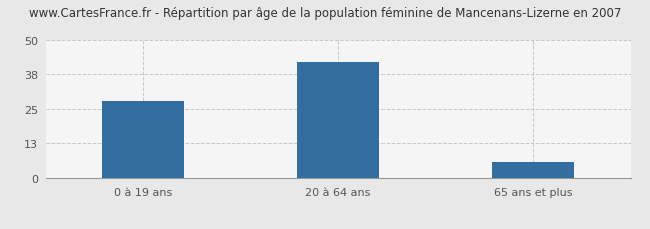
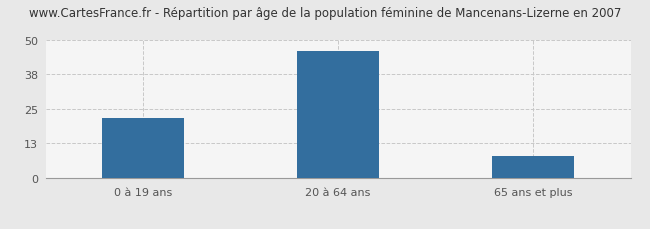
0 à 19 ans: 28 -> 22
20 à 64 ans: 42 -> 46
65 ans et plus: 6 -> 8
